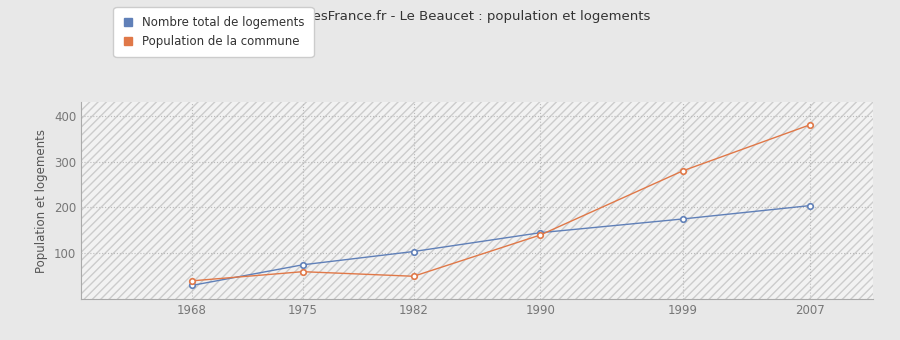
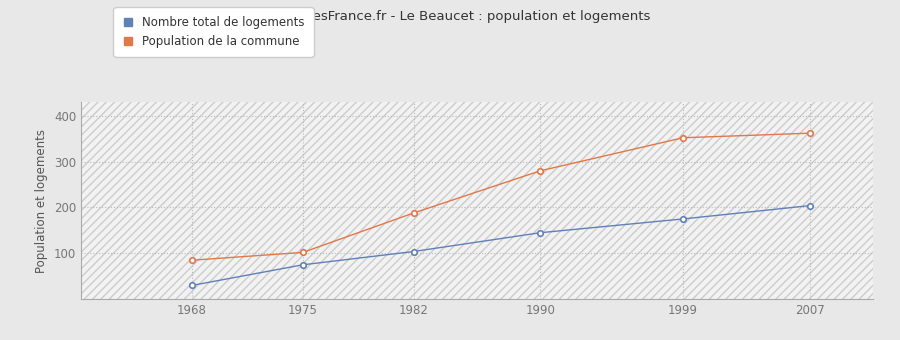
Population de la commune/1968: 40 -> 85
Population de la commune/1975: 60 -> 102
Population de la commune/1982: 50 -> 188
Population de la commune/1990: 140 -> 280
Population de la commune/1999: 280 -> 352
Population de la commune/2007: 380 -> 362
